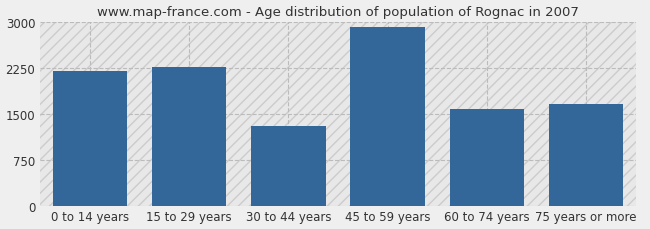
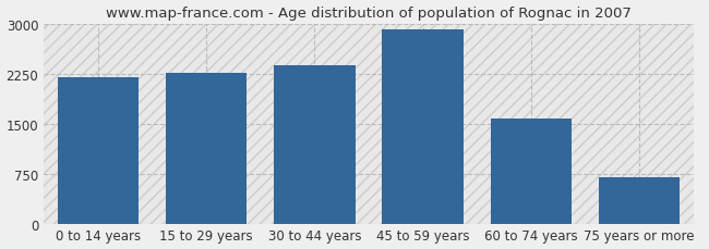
30 to 44 years: 1300 -> 2380
75 years or more: 1660 -> 700
